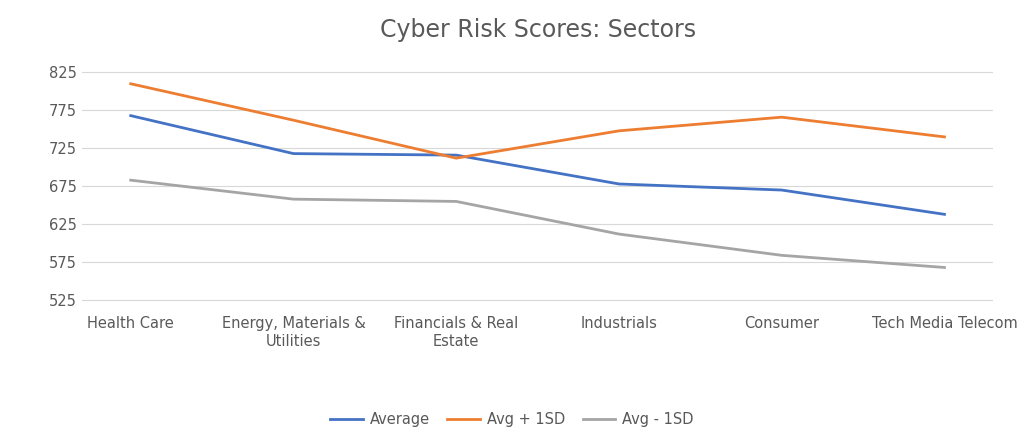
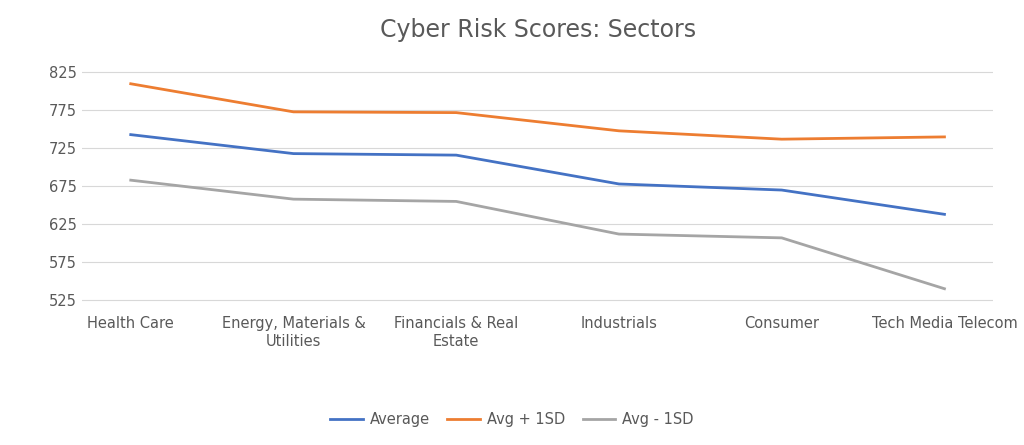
Average/Health Care: 768 -> 743
Avg + 1SD/Energy, Materials & Utilities: 762 -> 773
Avg + 1SD/Financials & Real Estate: 712 -> 772
Avg + 1SD/Consumer: 766 -> 737
Avg - 1SD/Consumer: 584 -> 607
Avg - 1SD/Tech Media Telecom: 568 -> 540
